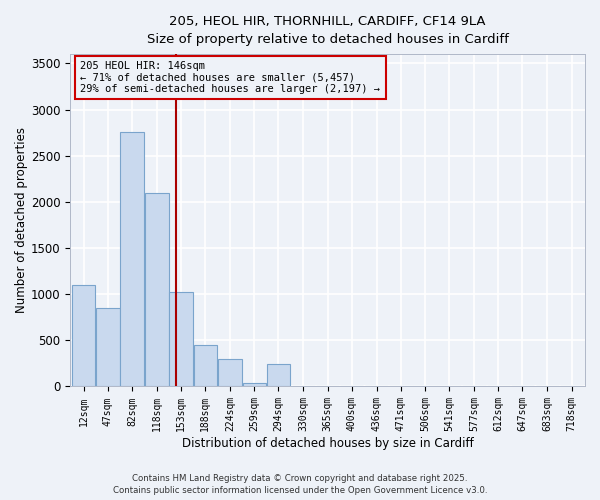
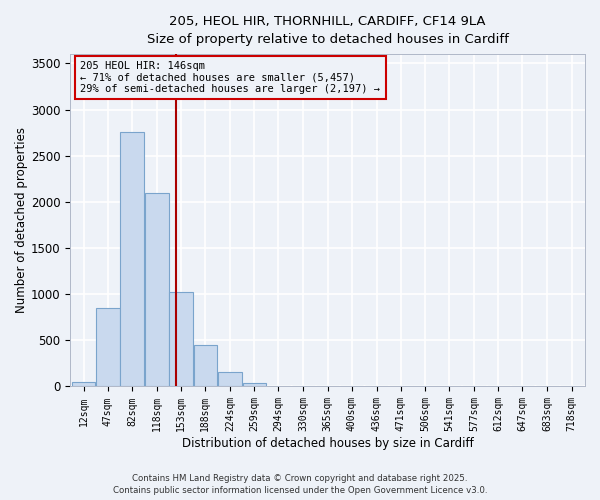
12sqm: 1100 -> 50
224sqm: 300 -> 160
294sqm: 240 -> 10
